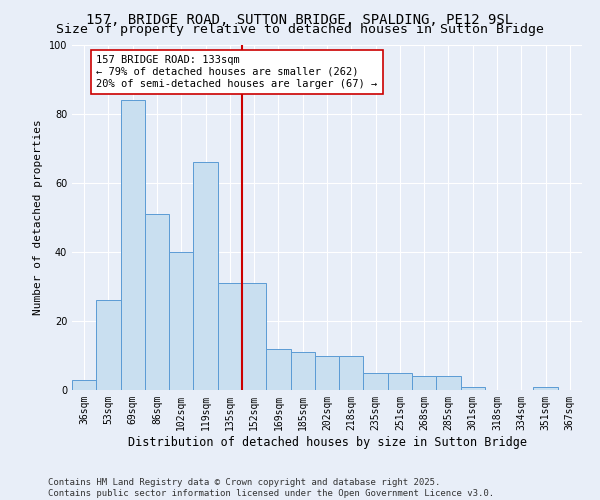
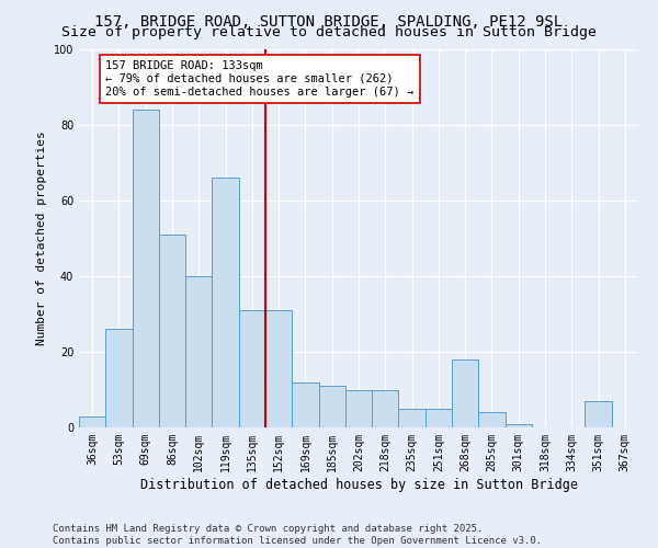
268sqm: 4 -> 18
351sqm: 1 -> 7
